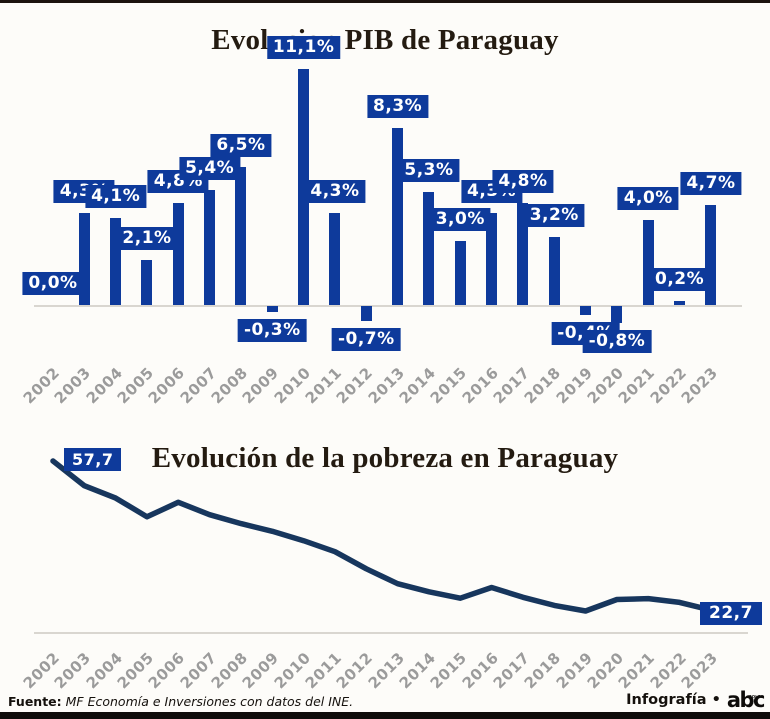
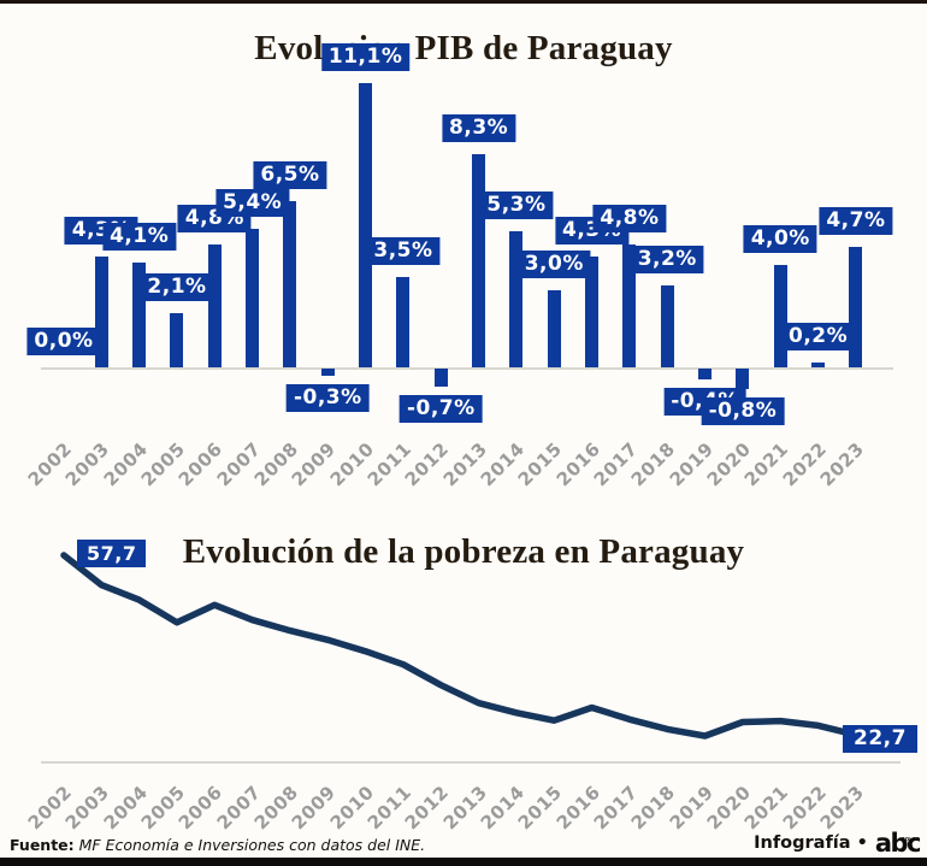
Evolucion PIB de Paraguay/2011: 4,3% -> 3,5%
